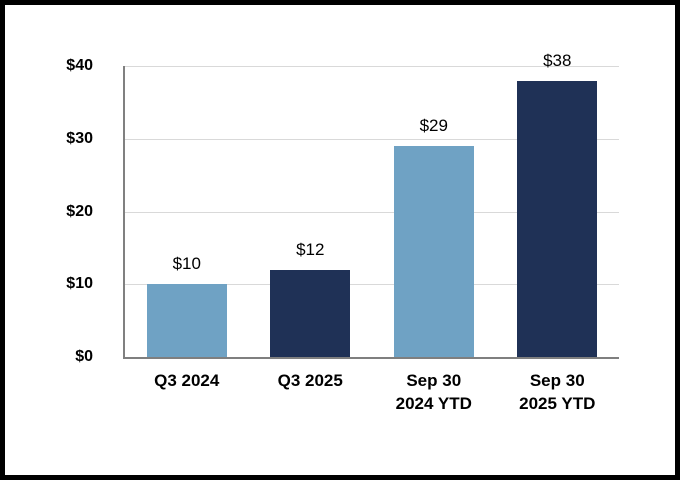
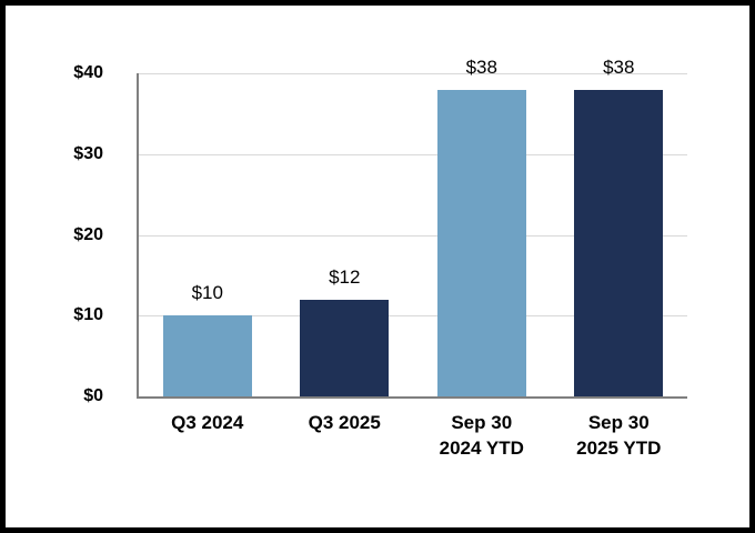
Sep 30 2024 YTD: $29 -> $38
